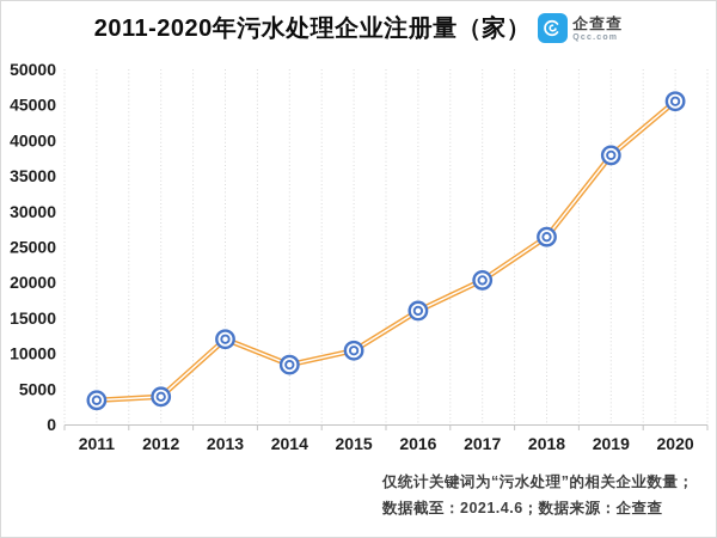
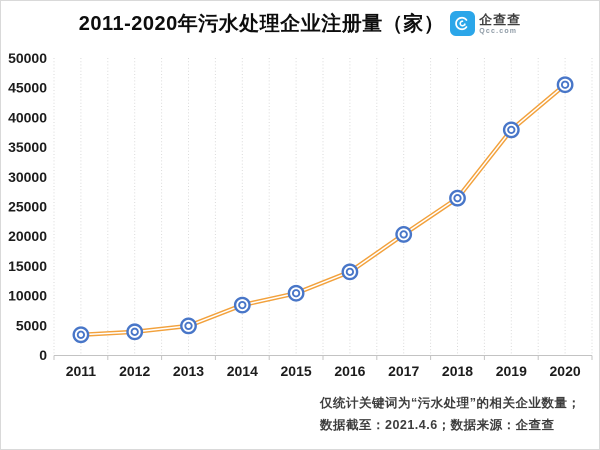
2013: 12000 -> 5000
2016: 16000 -> 14000
